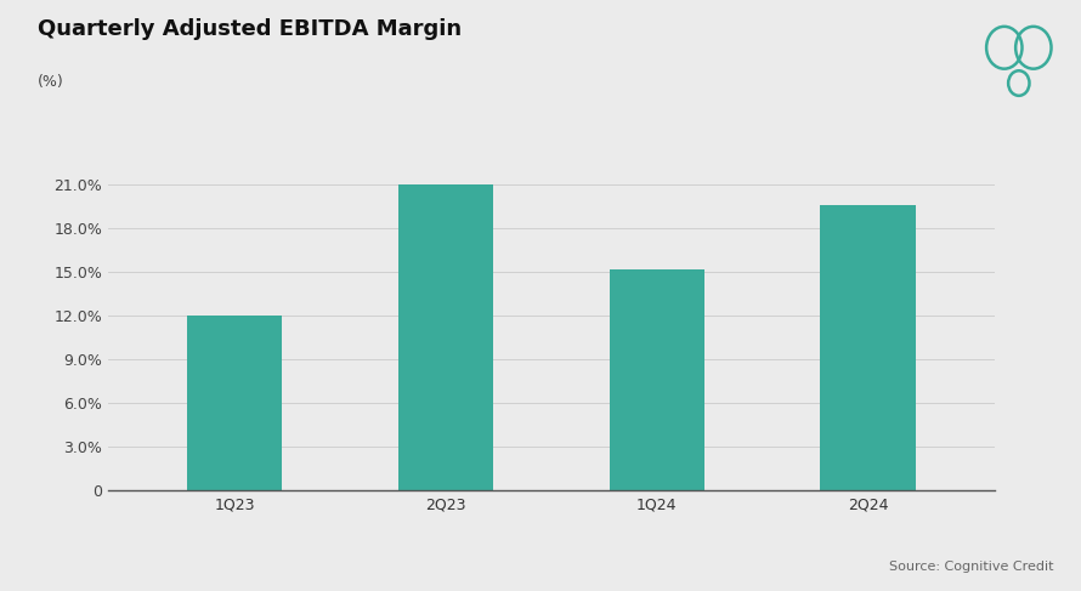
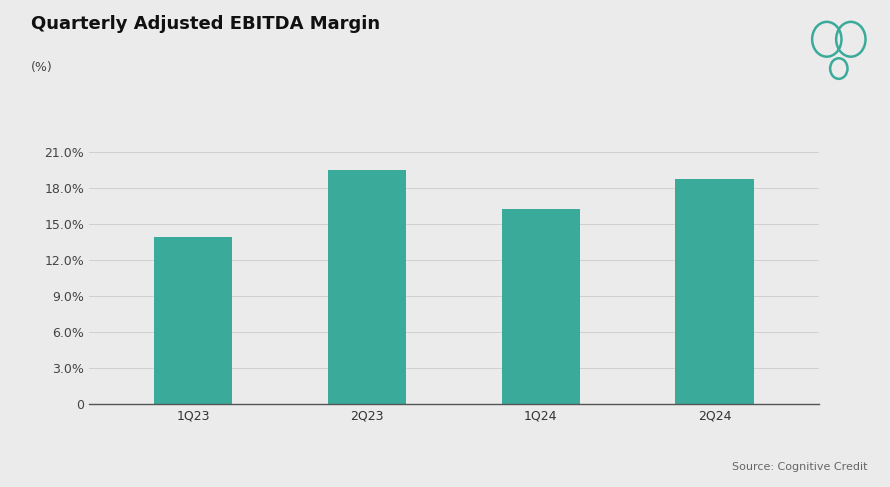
1Q23: 12.0% -> 13.9%
2Q23: 21.0% -> 19.5%
1Q24: 15.2% -> 16.2%
2Q24: 19.6% -> 18.7%
